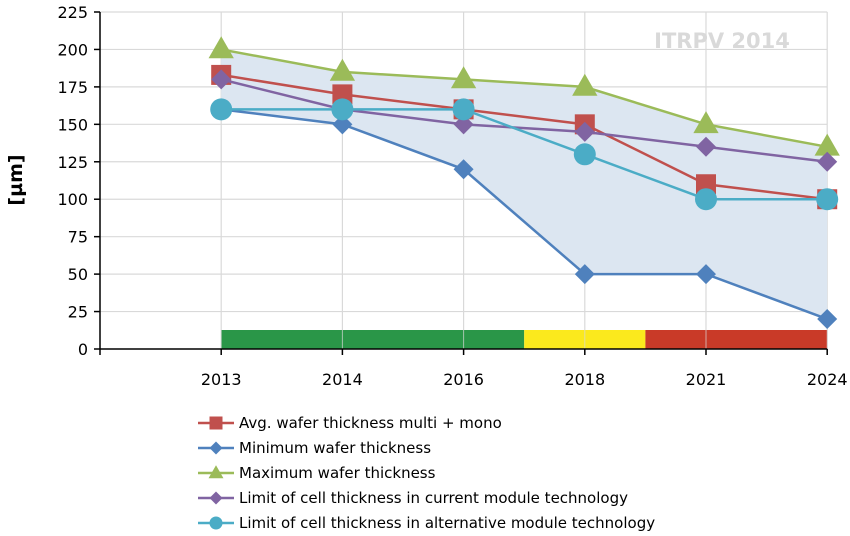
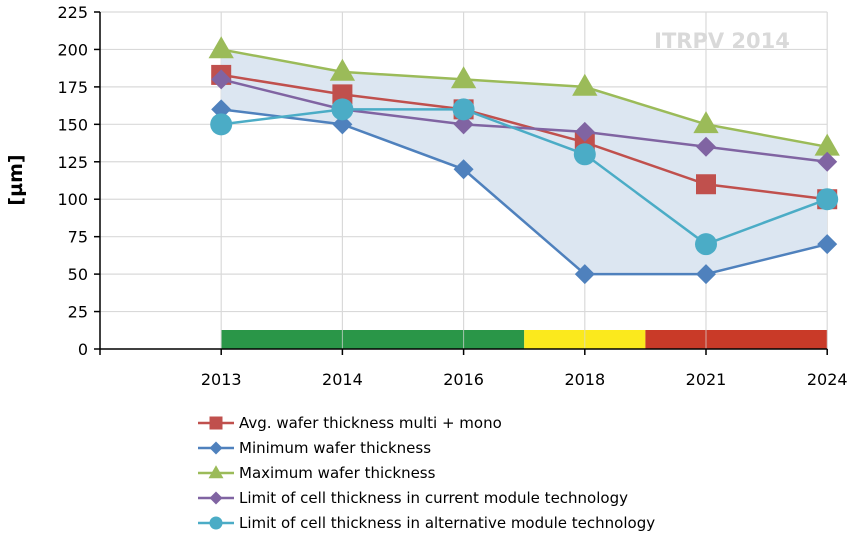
Limit of cell thickness in alternative module technology/2013: 160 -> 150
Avg. wafer thickness multi + mono/2018: 150 -> 138
Limit of cell thickness in alternative module technology/2021: 100 -> 70
Minimum wafer thickness/2024: 20 -> 70
